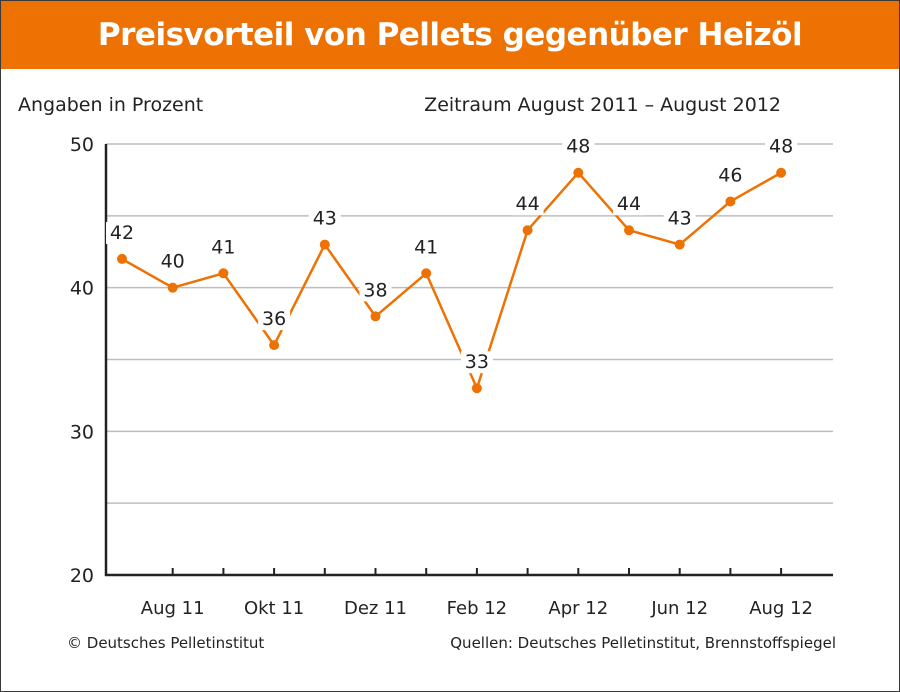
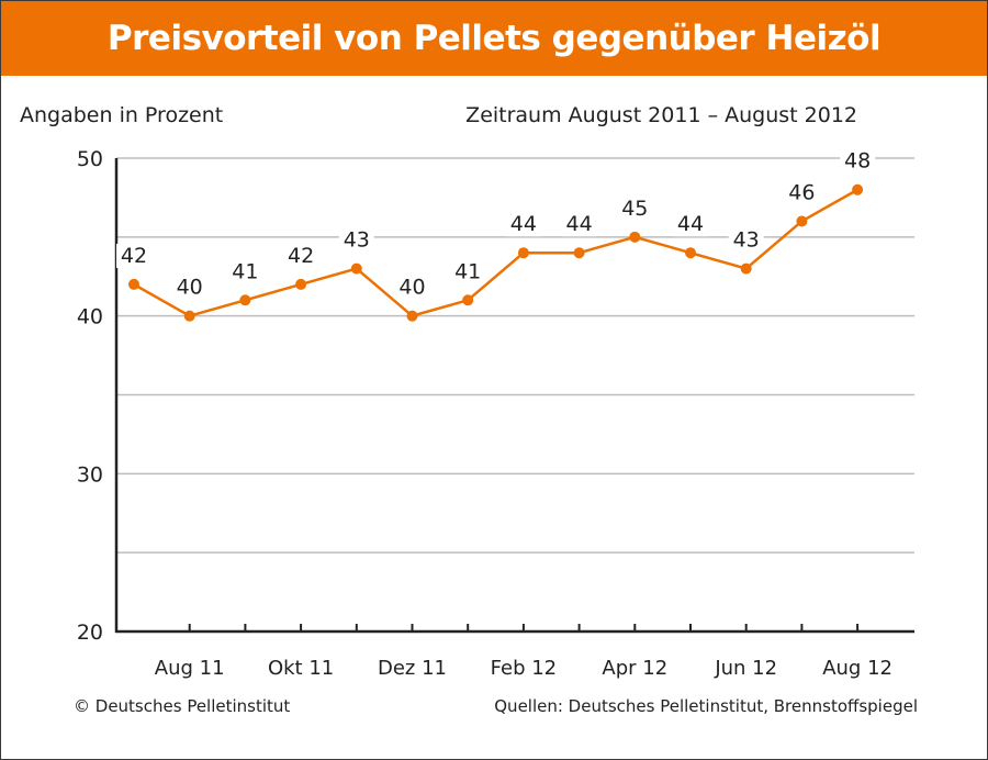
Okt 11: 36 -> 42
Dez 11: 38 -> 40
Feb 12: 33 -> 44
Apr 12: 48 -> 45
